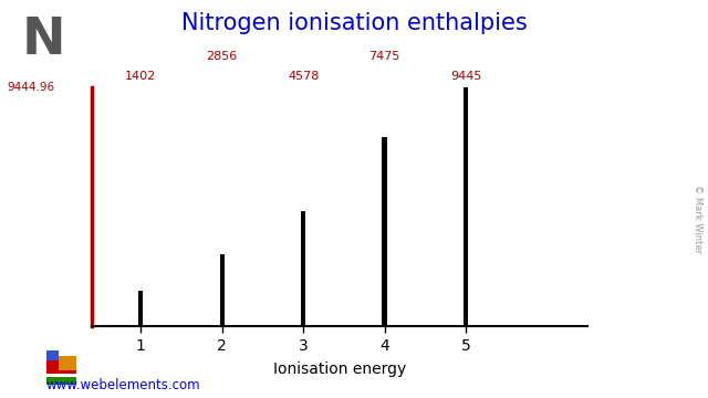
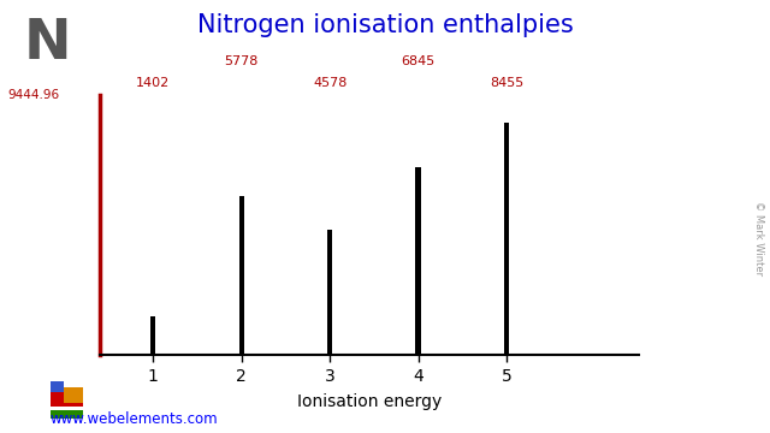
2: 2856 -> 5778
4: 7475 -> 6845
5: 9445 -> 8455
